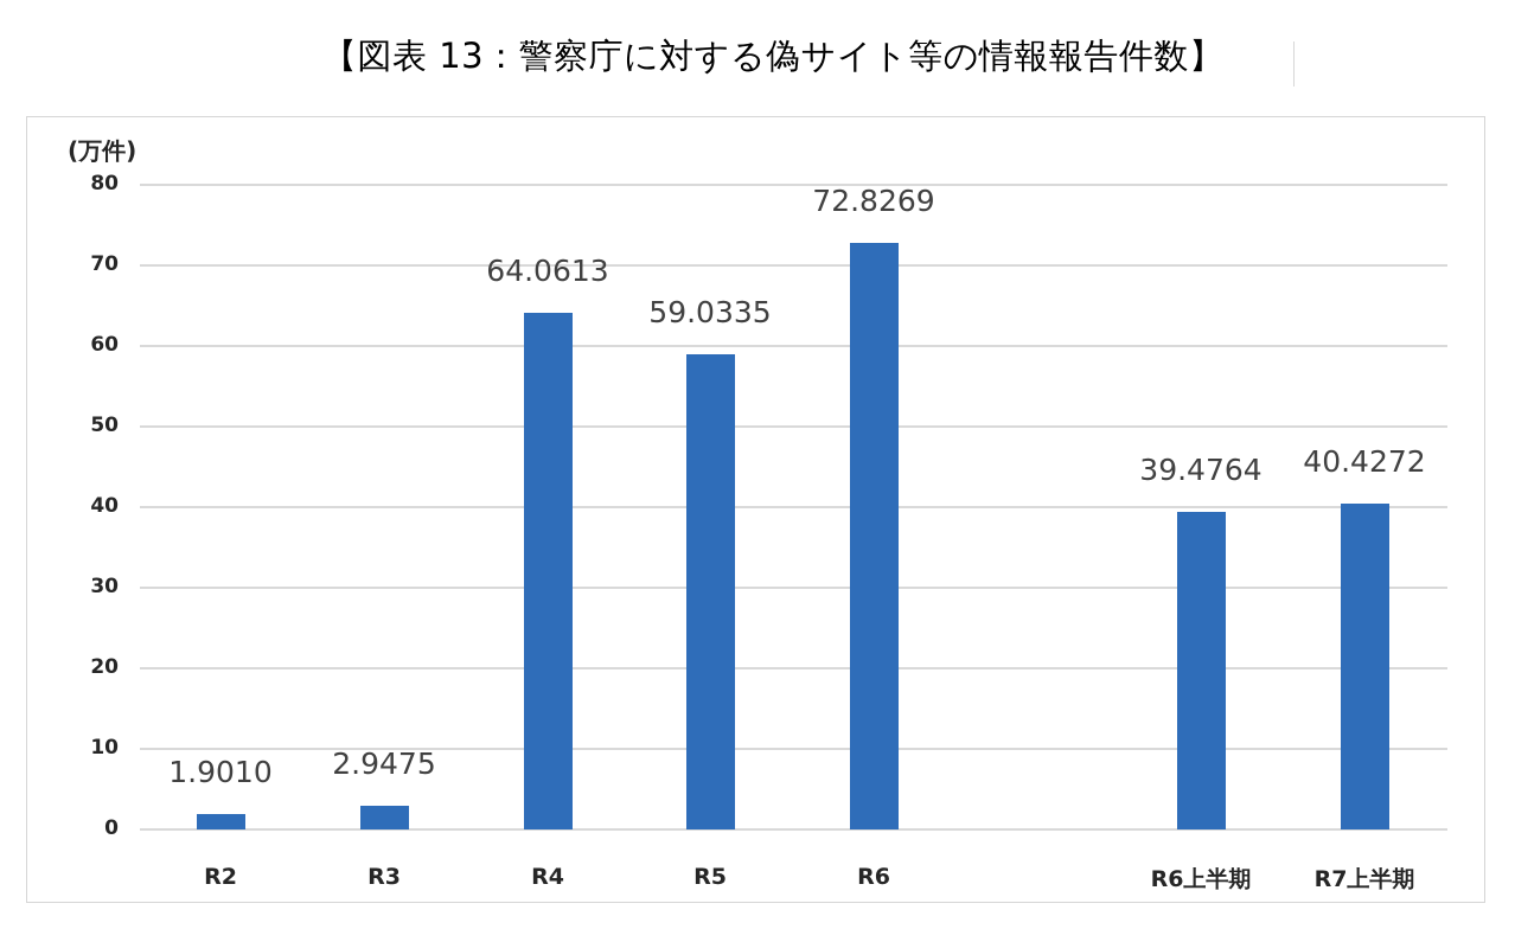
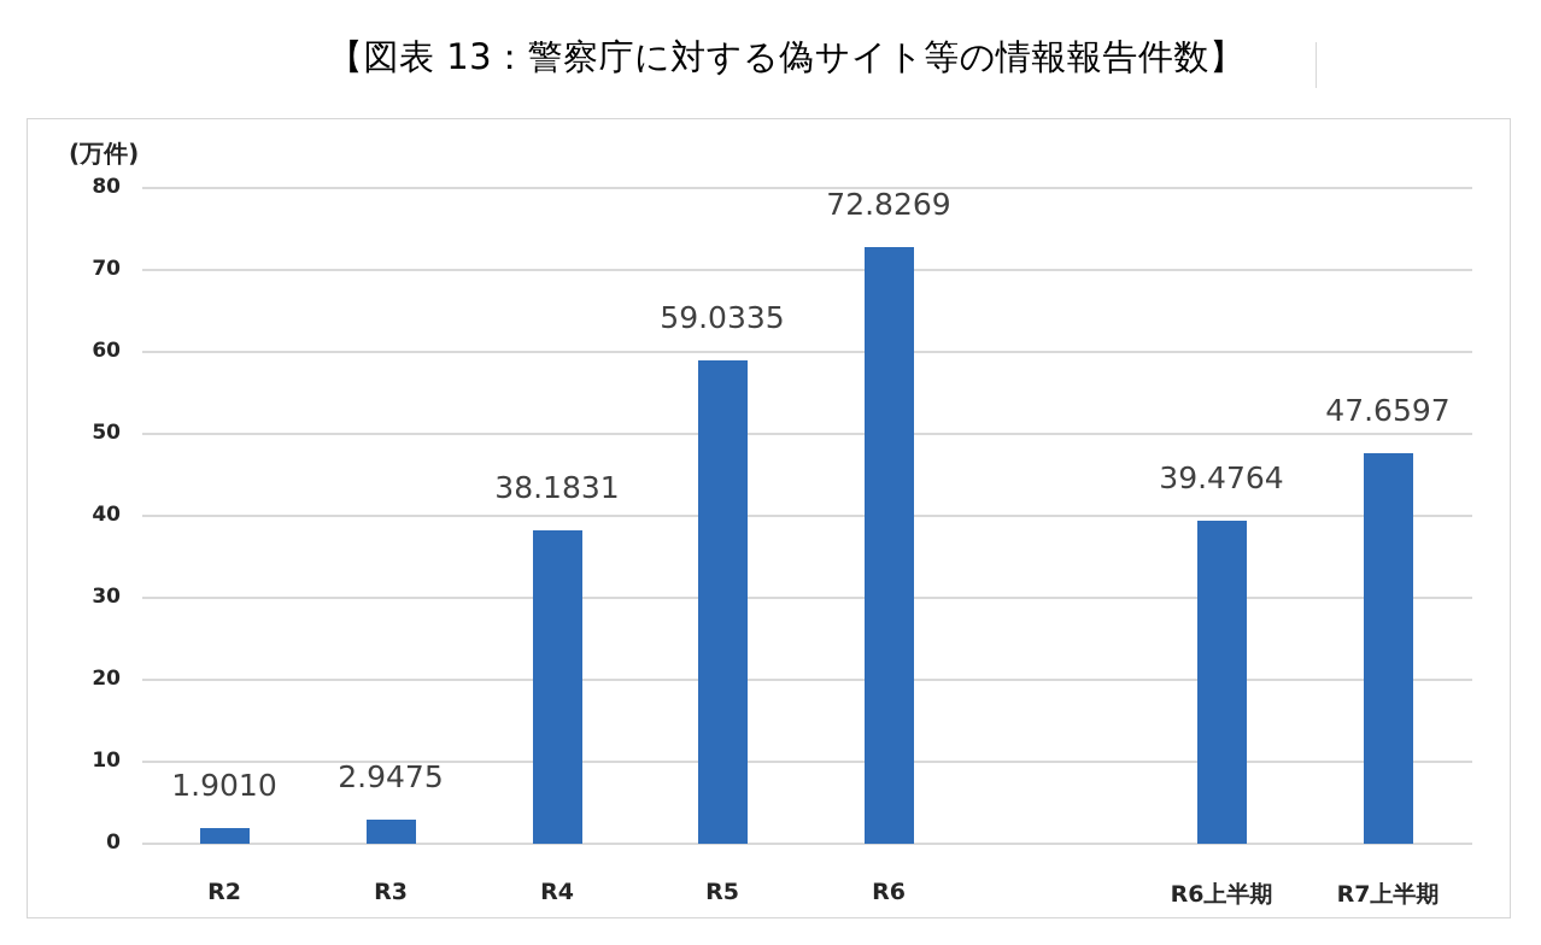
R4: 64.0613 -> 38.1831
R7上半期: 40.4272 -> 47.6597
